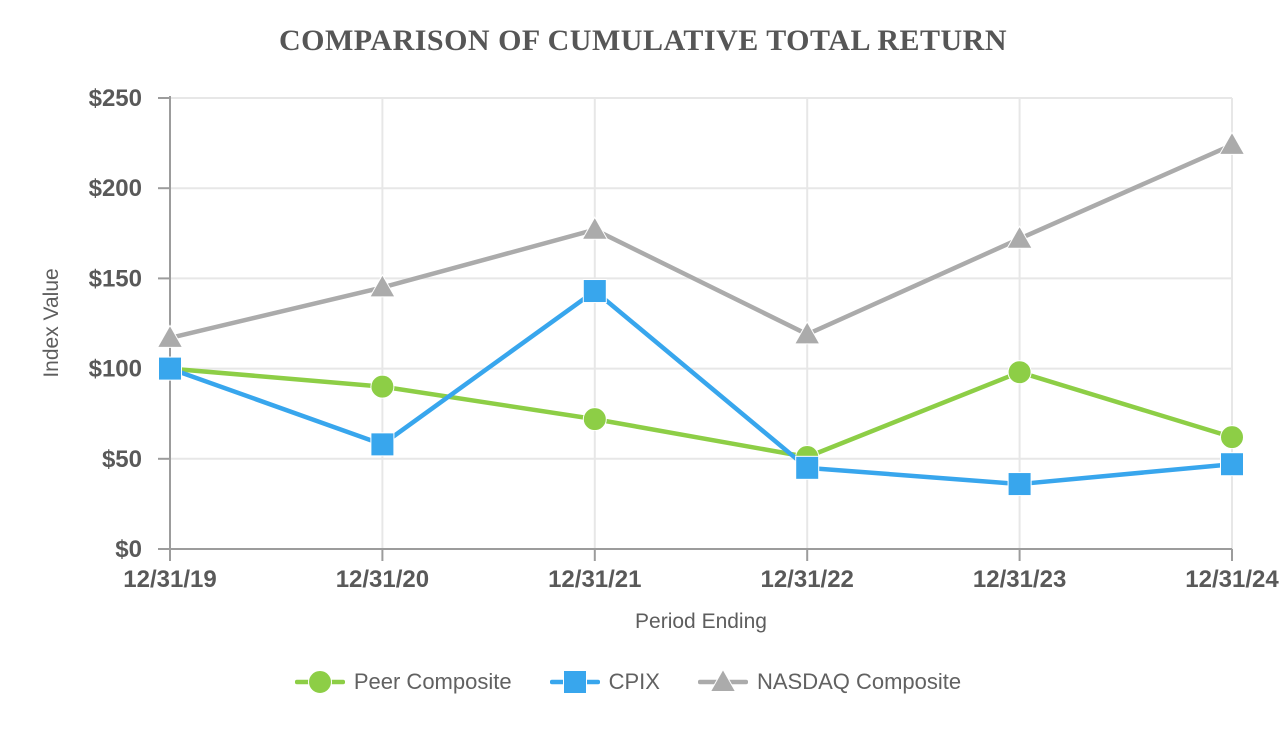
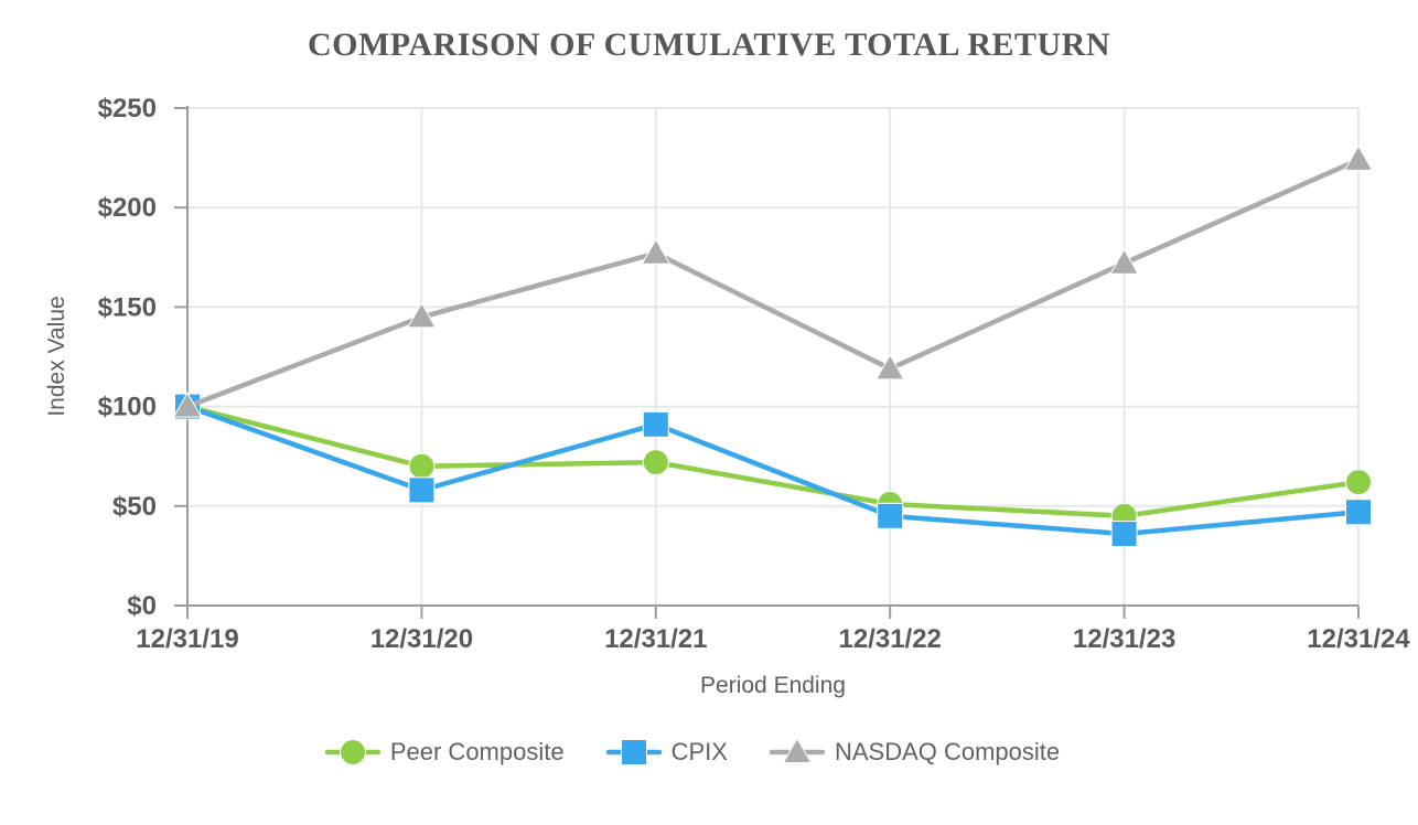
NASDAQ Composite/12/31/19: $117 -> $100
Peer Composite/12/31/20: $90 -> $70
CPIX/12/31/21: $143 -> $91
Peer Composite/12/31/23: $98 -> $45
